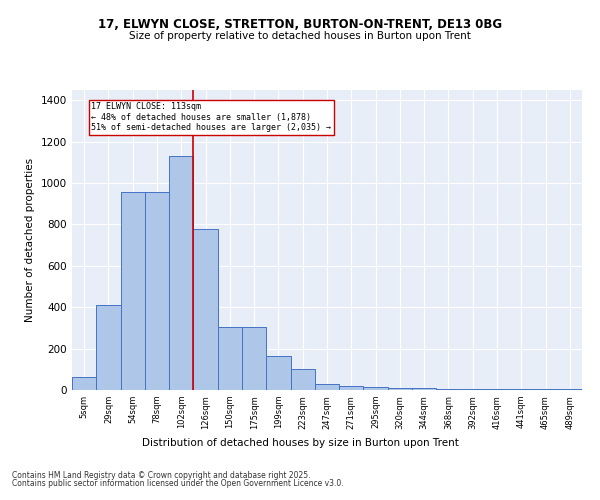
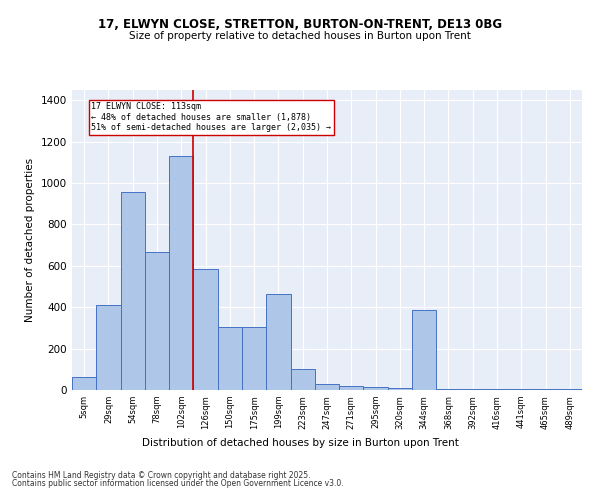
78sqm: 955 -> 665
126sqm: 780 -> 585
199sqm: 165 -> 465
344sqm: 10 -> 385
